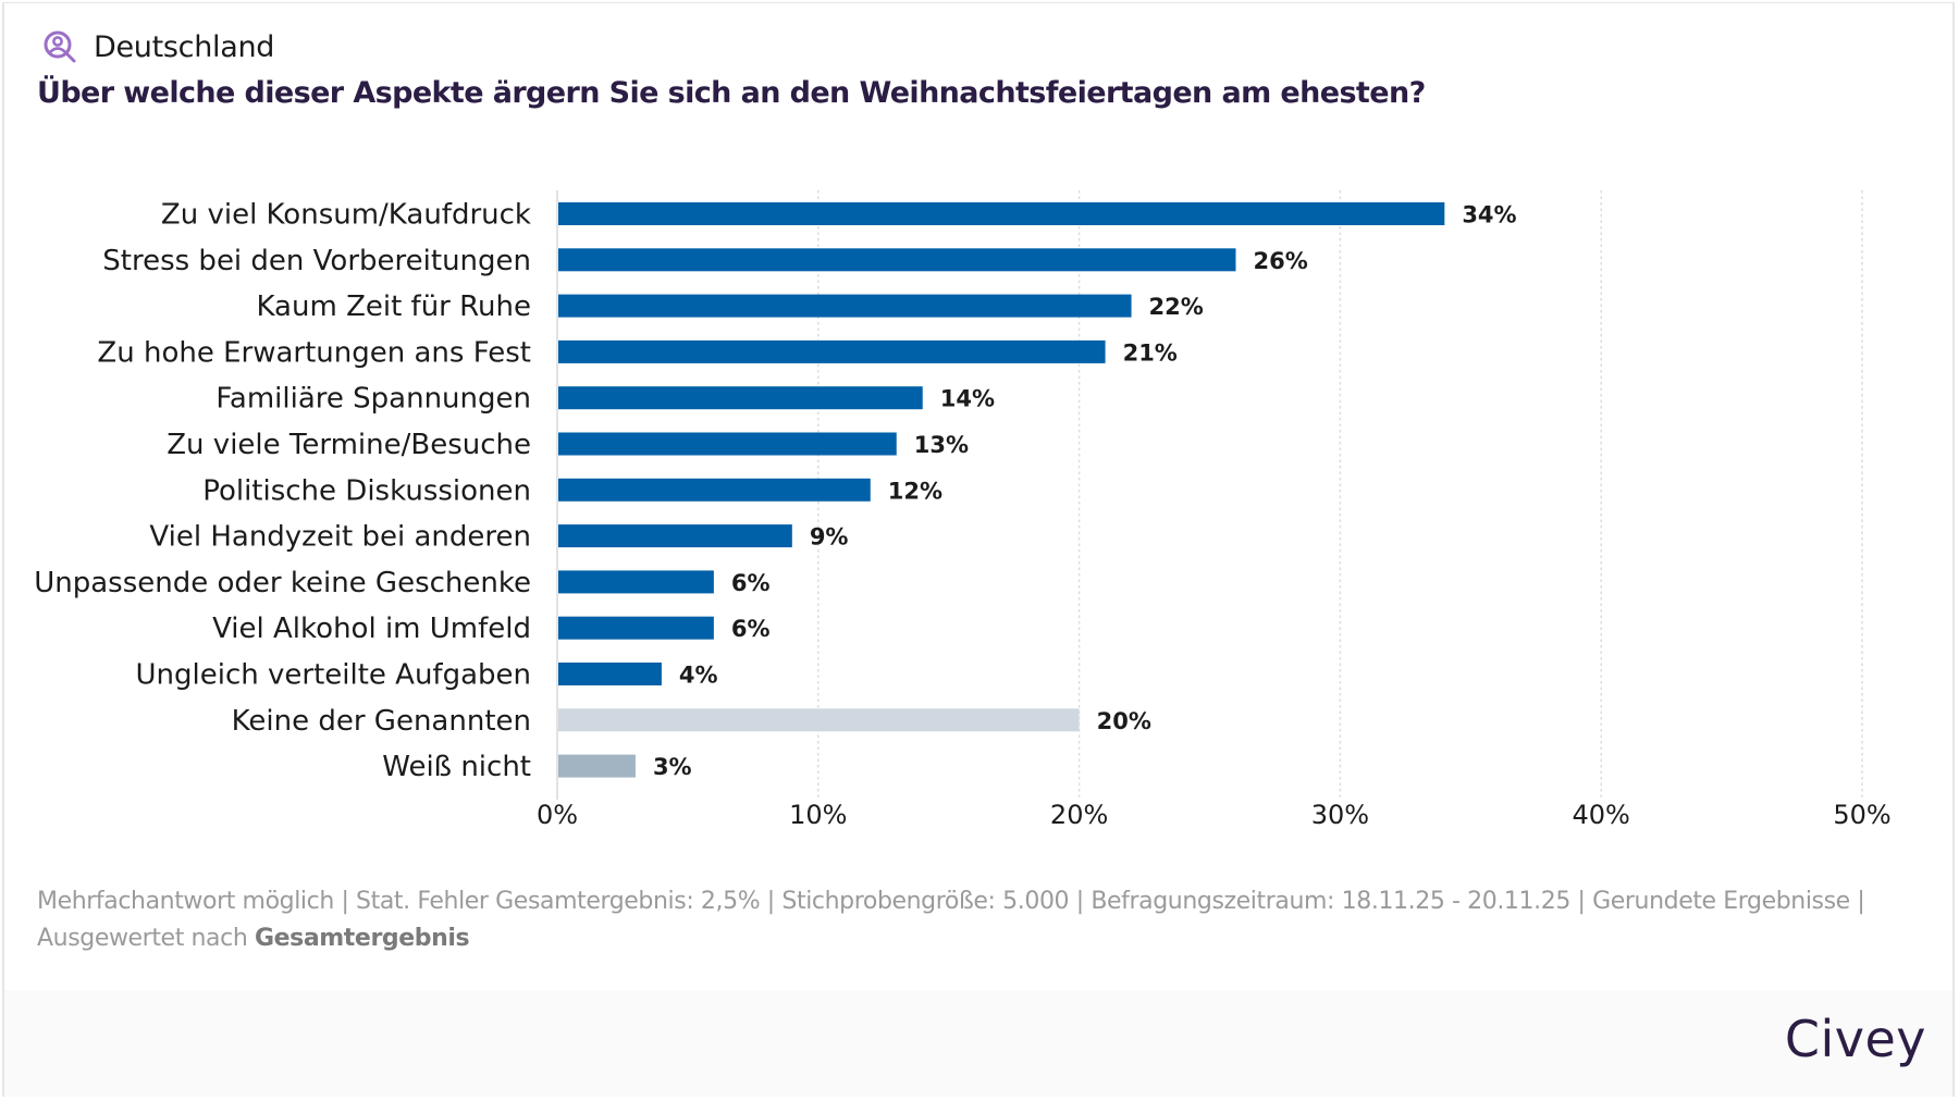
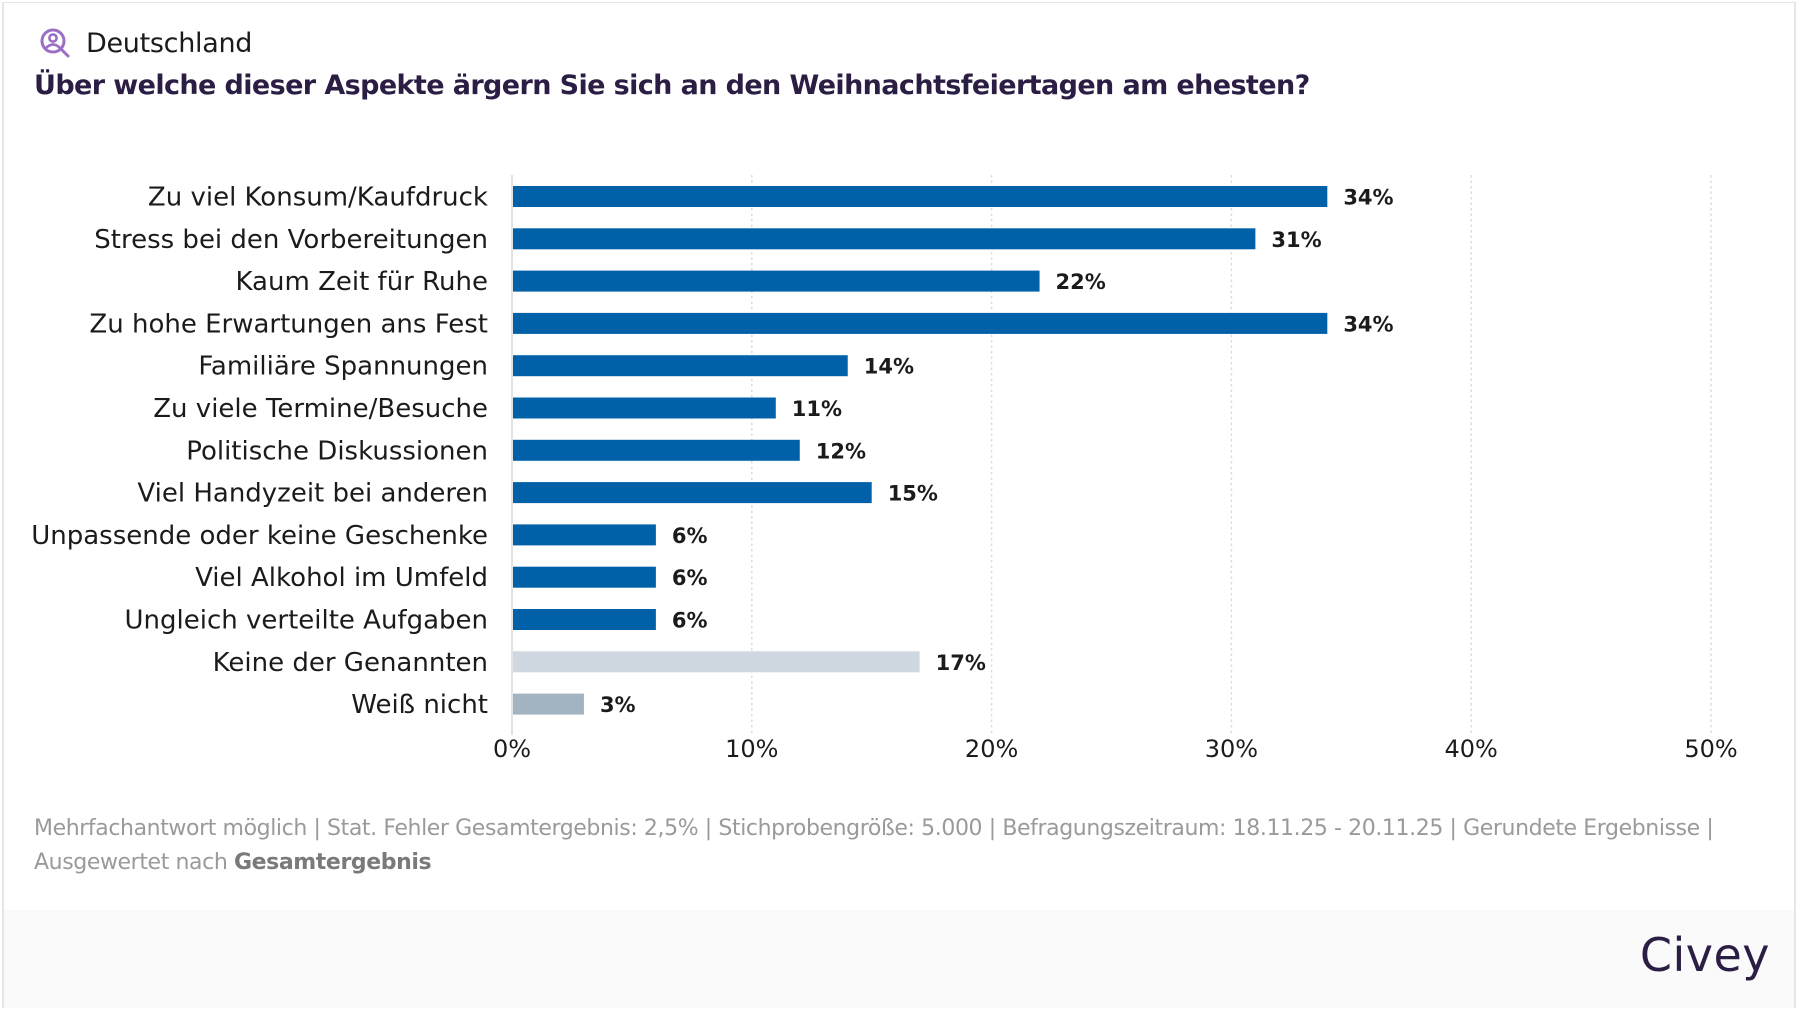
Stress bei den Vorbereitungen: 26% -> 31%
Zu hohe Erwartungen ans Fest: 21% -> 34%
Zu viele Termine/Besuche: 13% -> 11%
Viel Handyzeit bei anderen: 9% -> 15%
Ungleich verteilte Aufgaben: 4% -> 6%
Keine der Genannten: 20% -> 17%
